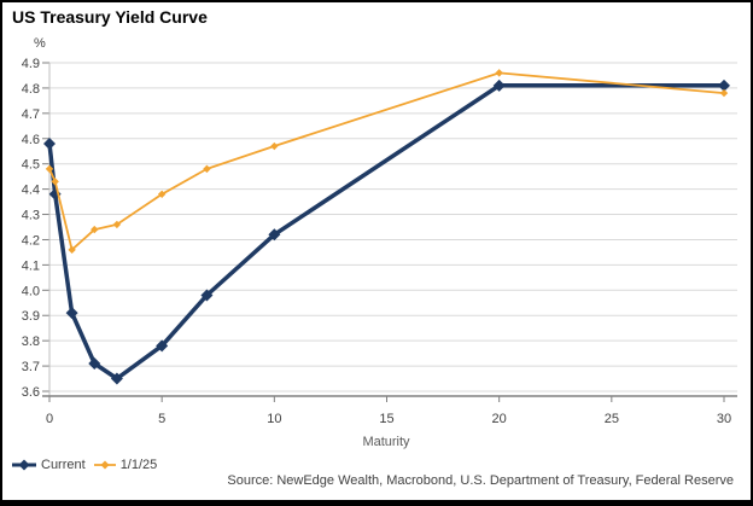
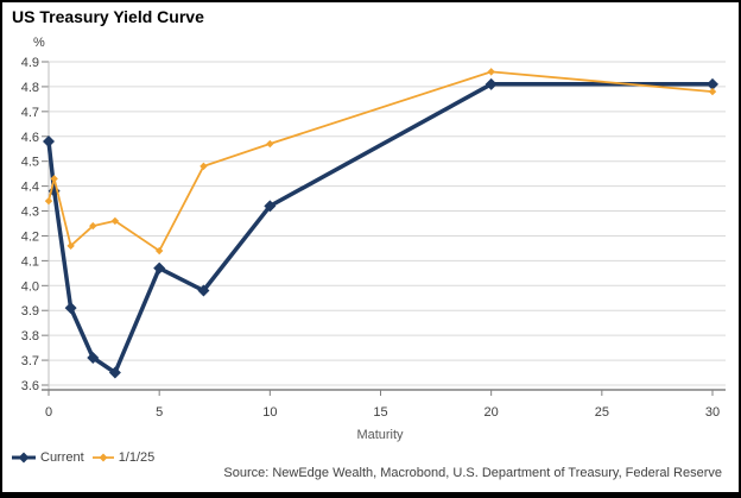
1/1/25/0: 4.48 -> 4.34
Current/5: 3.78 -> 4.07
1/1/25/5: 4.38 -> 4.14
Current/10: 4.22 -> 4.32
